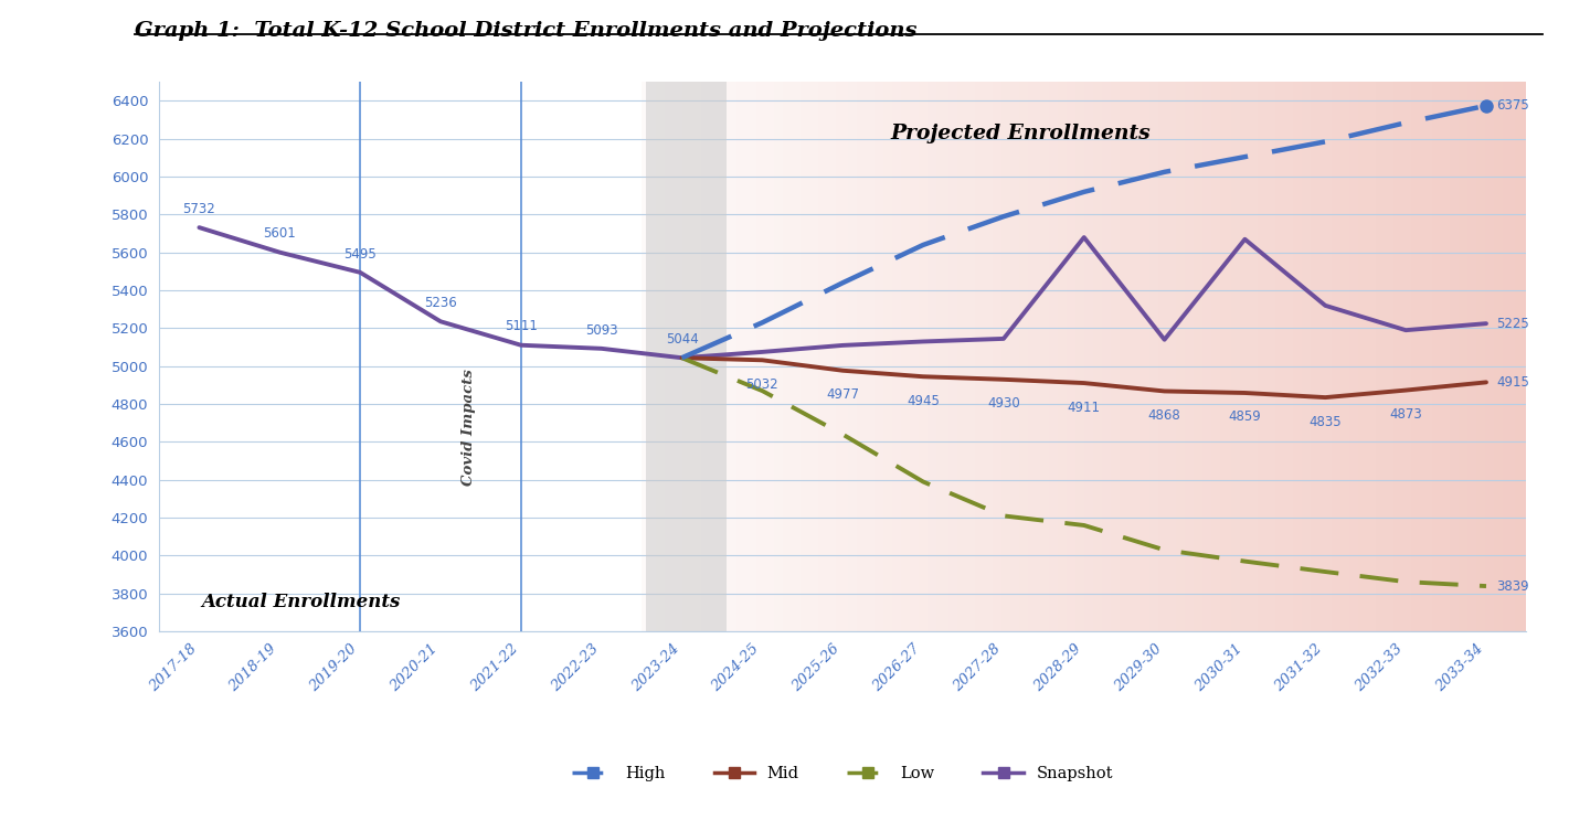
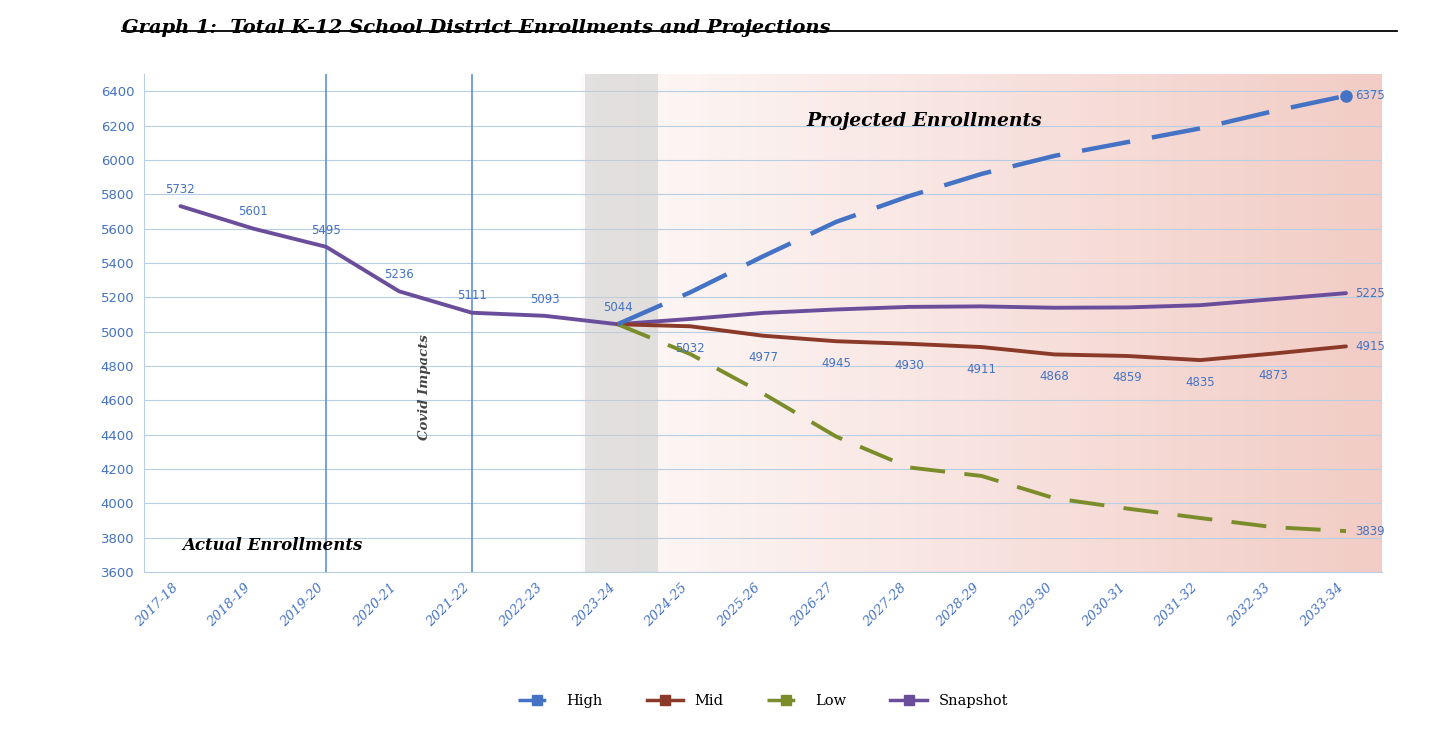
Snapshot/2028-29: 5680 -> 5150
Snapshot/2030-31: 5670 -> 5140
Snapshot/2031-32: 5320 -> 5160
